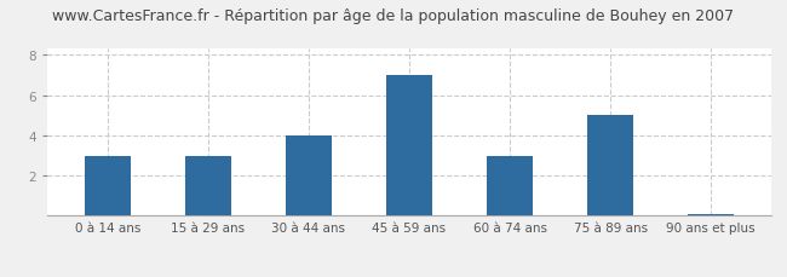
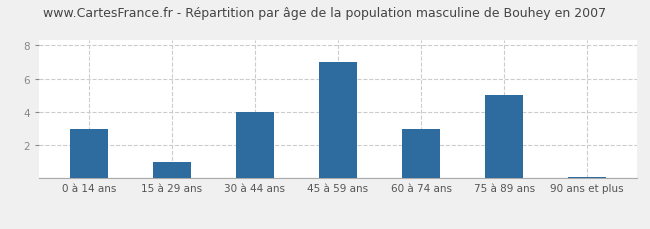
15 à 29 ans: 3.0 -> 1.0
